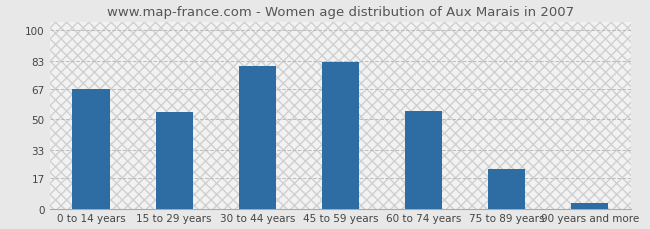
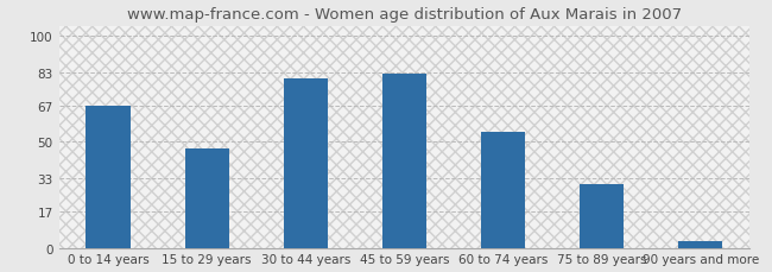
15 to 29 years: 54 -> 47
75 to 89 years: 22 -> 30
